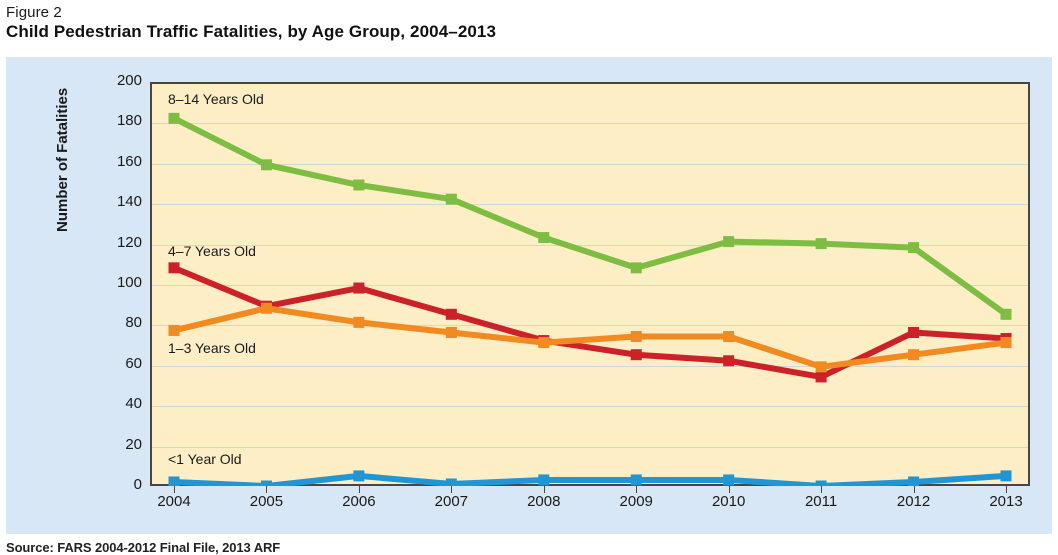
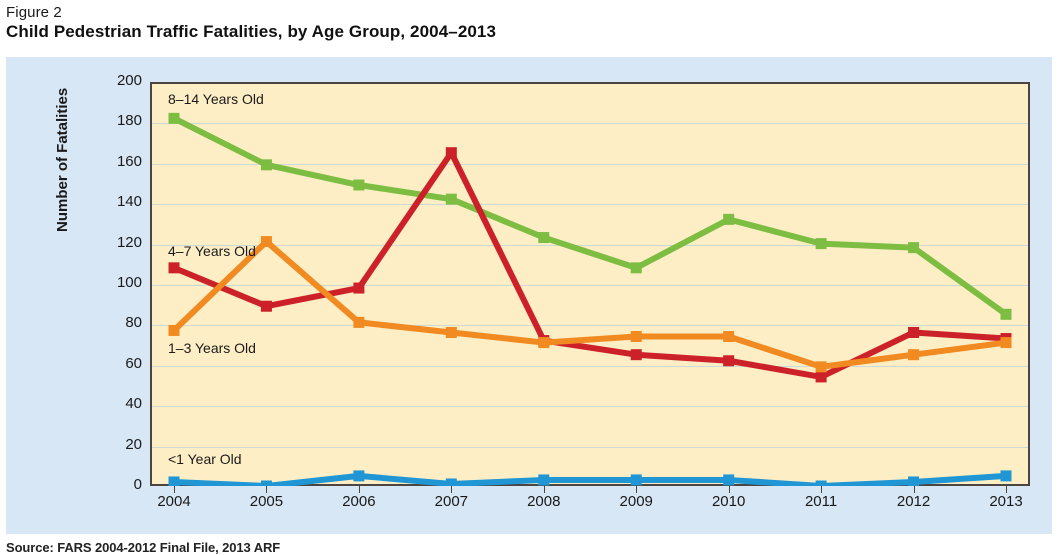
1–3 Years Old/2005: 88 -> 121
4–7 Years Old/2007: 85 -> 165
8–14 Years Old/2010: 121 -> 132
